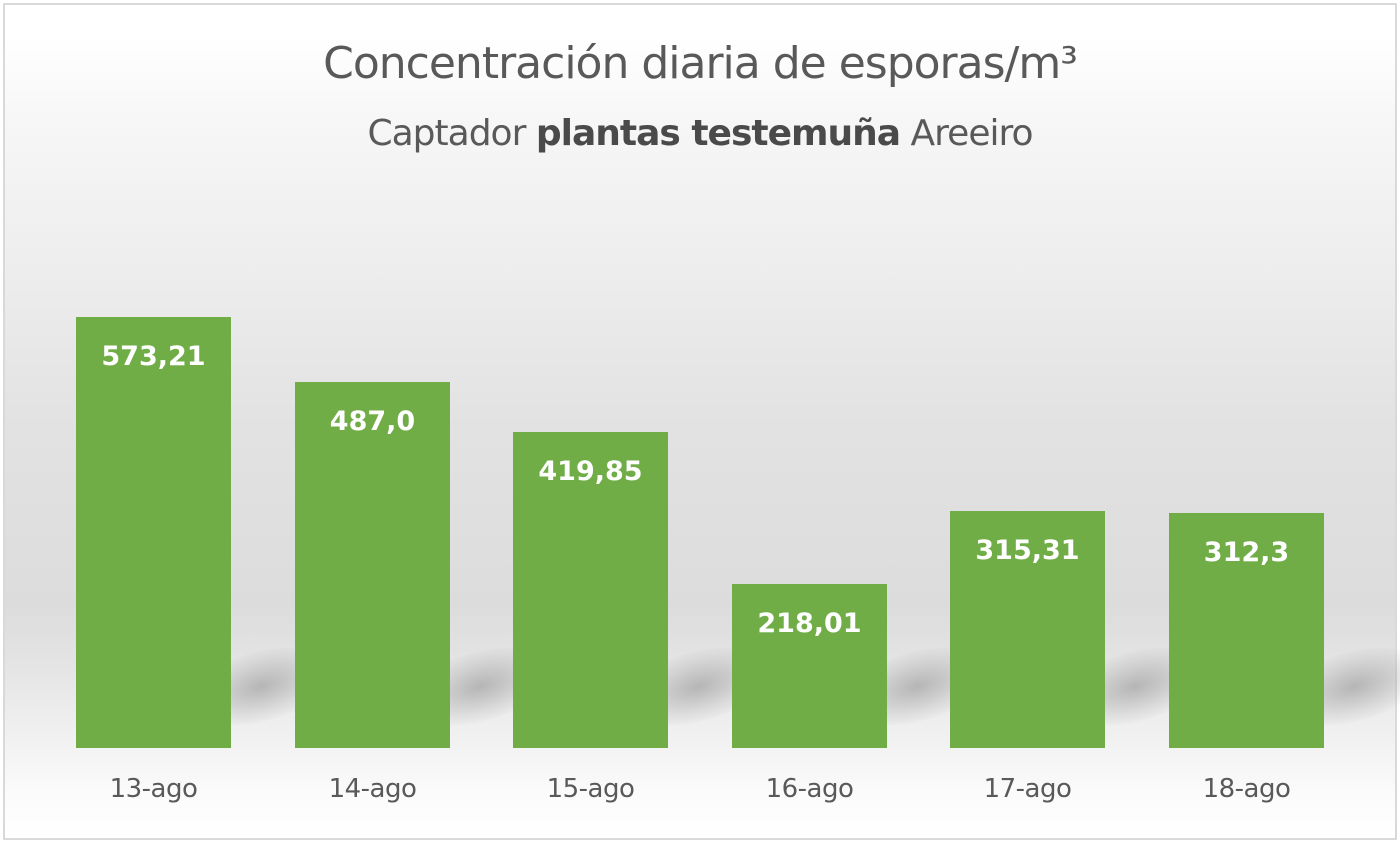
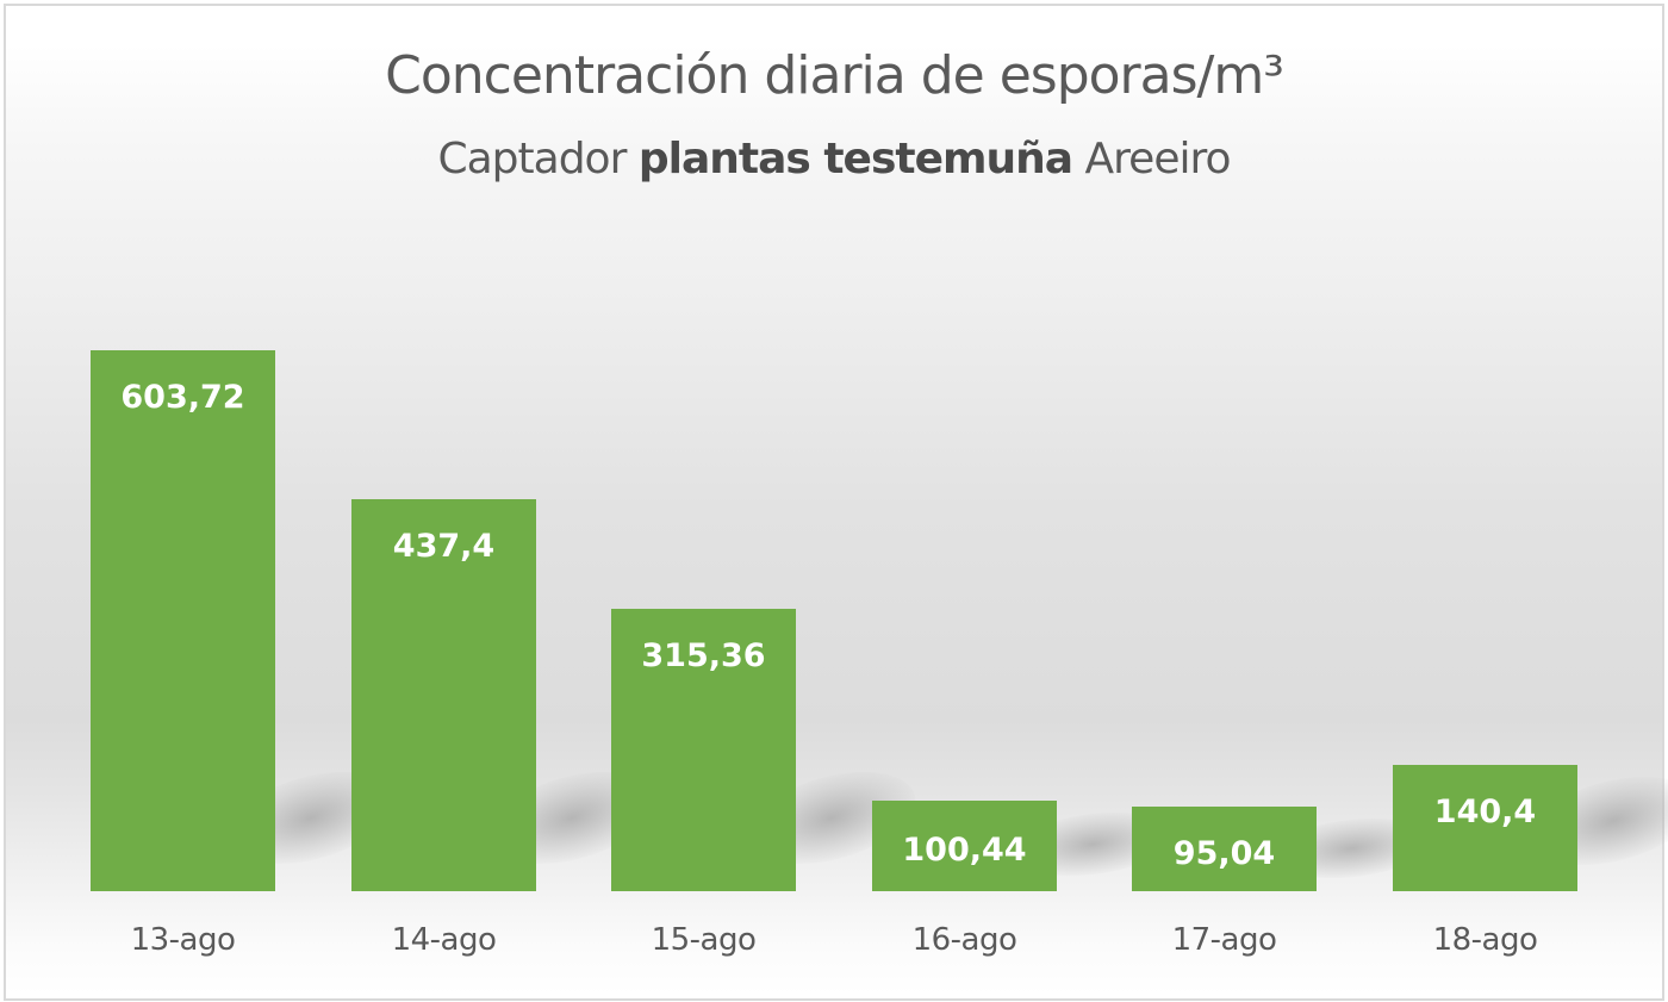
13-ago: 573,21 -> 603,72
14-ago: 487,0 -> 437,4
15-ago: 419,85 -> 315,36
16-ago: 218,01 -> 100,44
17-ago: 315,31 -> 95,04
18-ago: 312,3 -> 140,4
